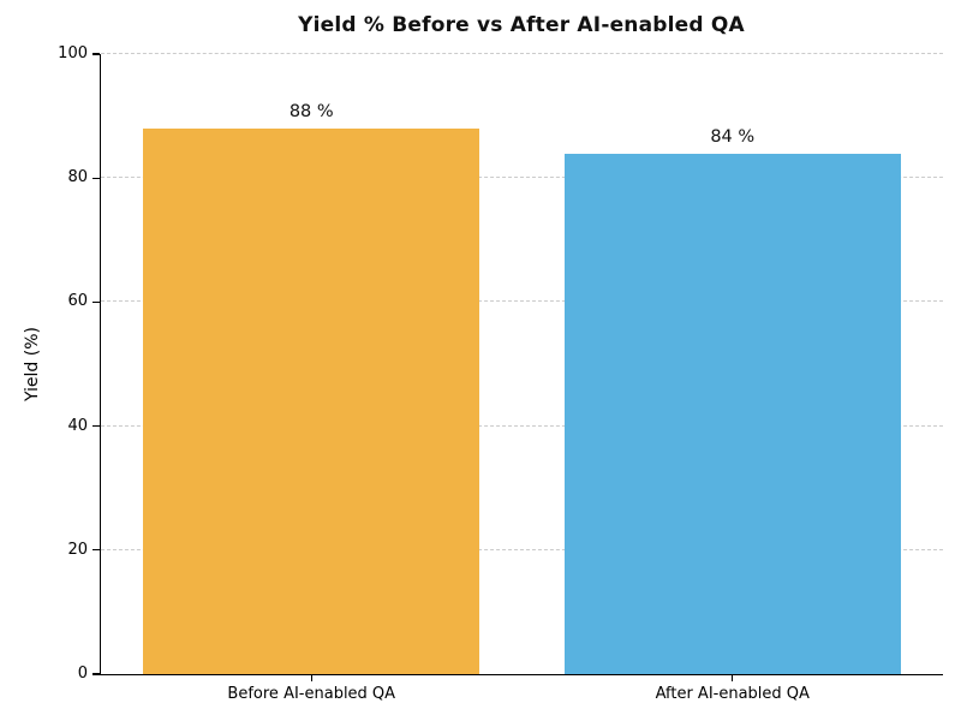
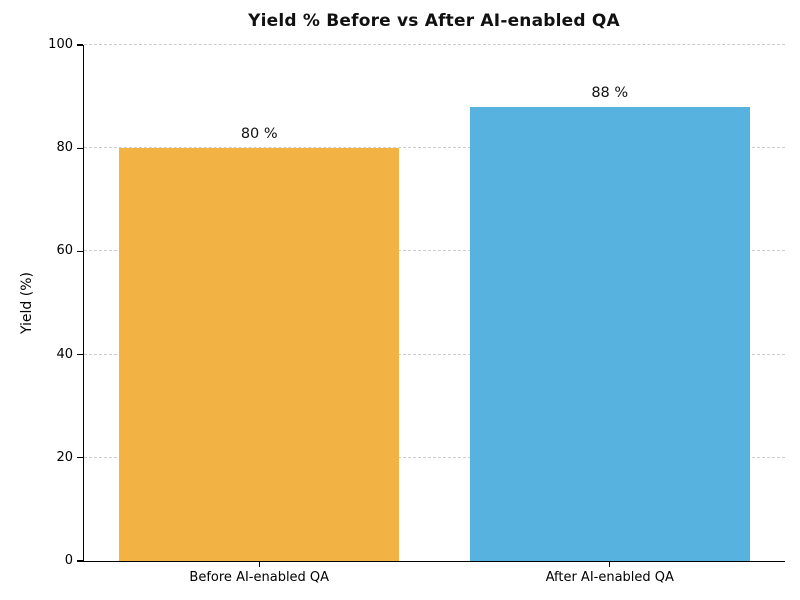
Before AI-enabled QA: 88 -> 80
After AI-enabled QA: 84 -> 88
